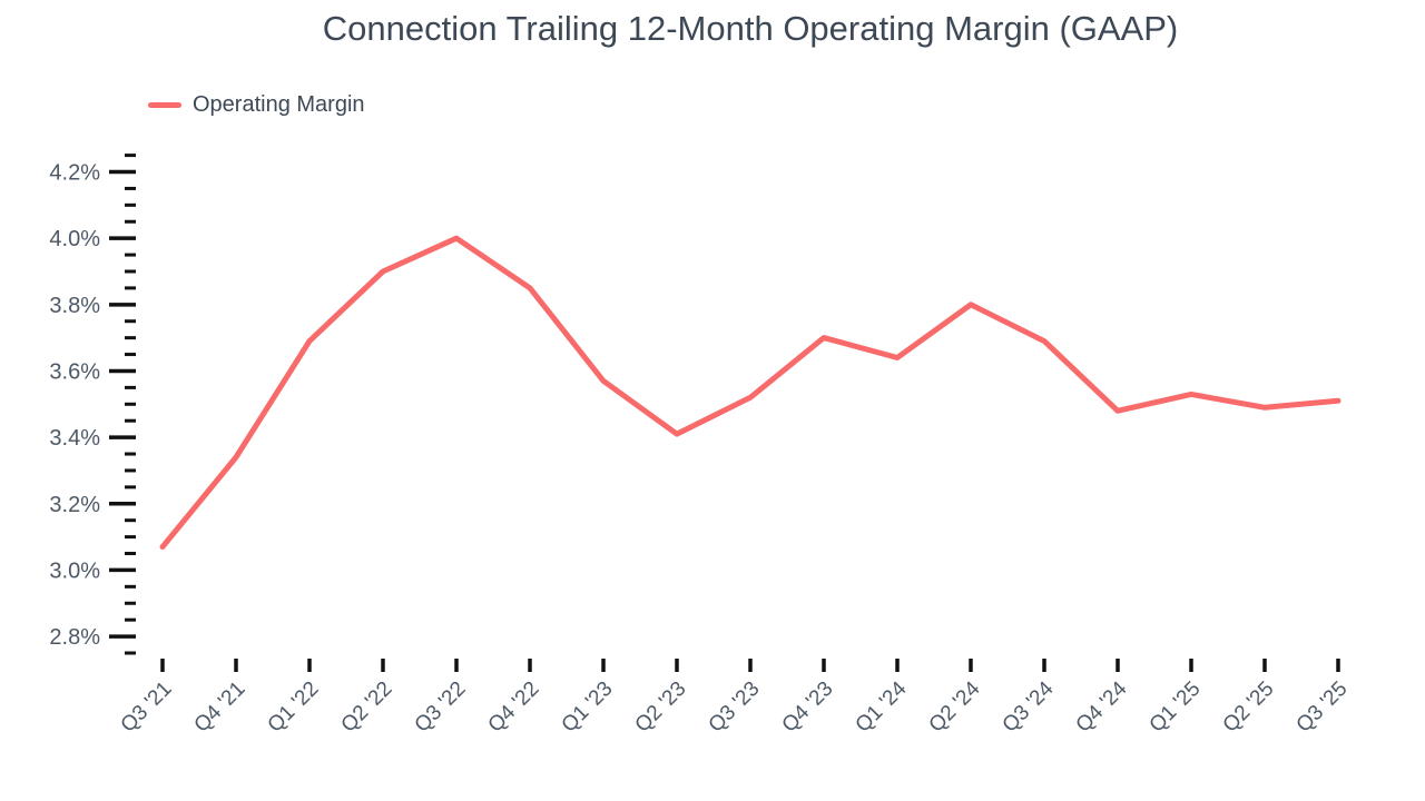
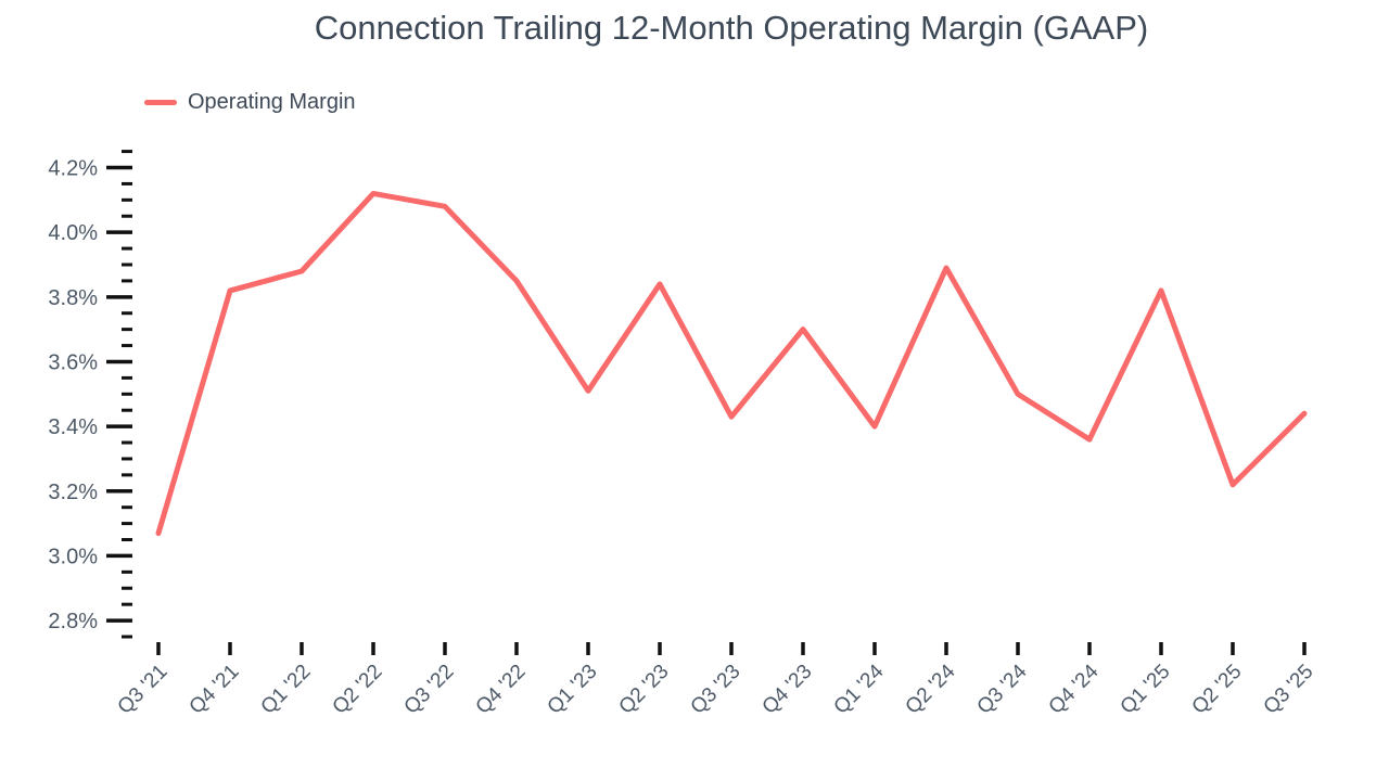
Q4 '21: 3.34% -> 3.82%
Q1 '22: 3.69% -> 3.88%
Q2 '22: 3.90% -> 4.12%
Q3 '22: 4.00% -> 4.08%
Q1 '23: 3.57% -> 3.51%
Q2 '23: 3.41% -> 3.84%
Q3 '23: 3.52% -> 3.43%
Q1 '24: 3.64% -> 3.40%
Q2 '24: 3.80% -> 3.89%
Q3 '24: 3.69% -> 3.50%
Q4 '24: 3.48% -> 3.36%
Q1 '25: 3.53% -> 3.82%
Q2 '25: 3.49% -> 3.22%
Q3 '25: 3.51% -> 3.44%
